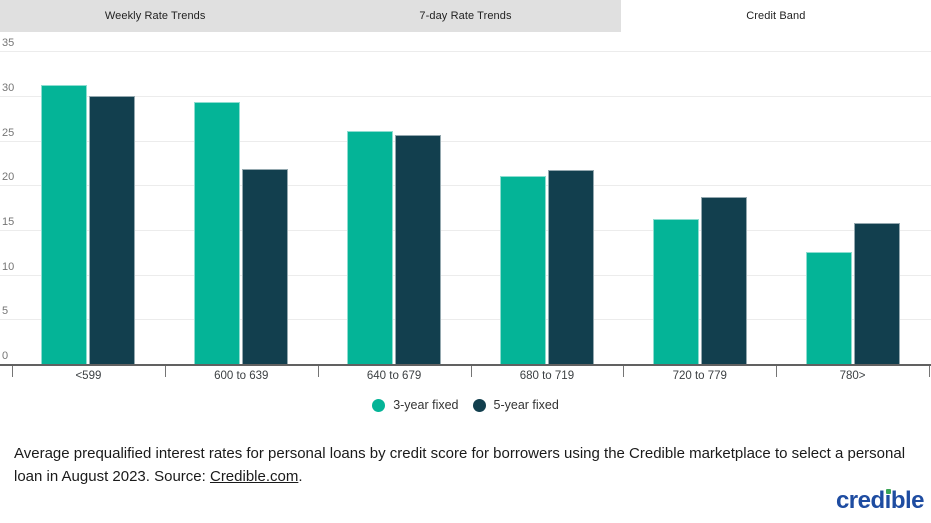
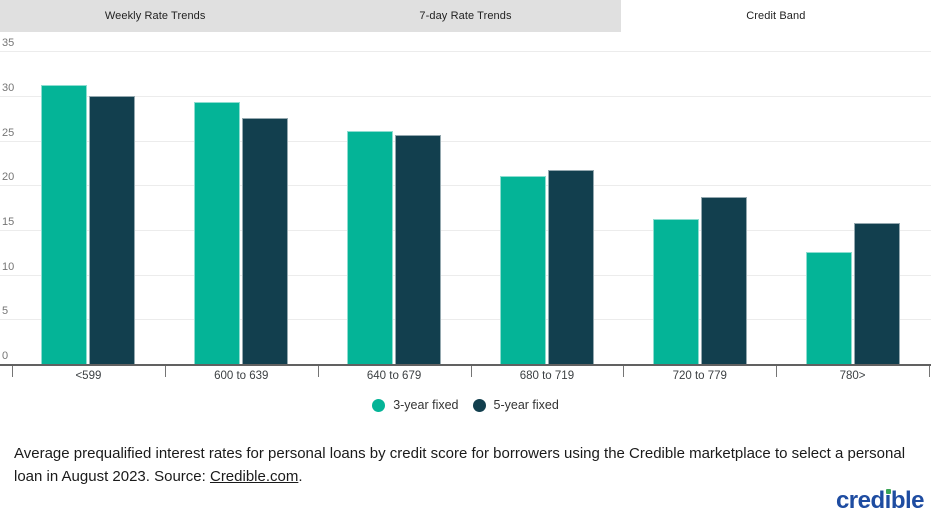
5-year fixed/600 to 639: 22 -> 28
